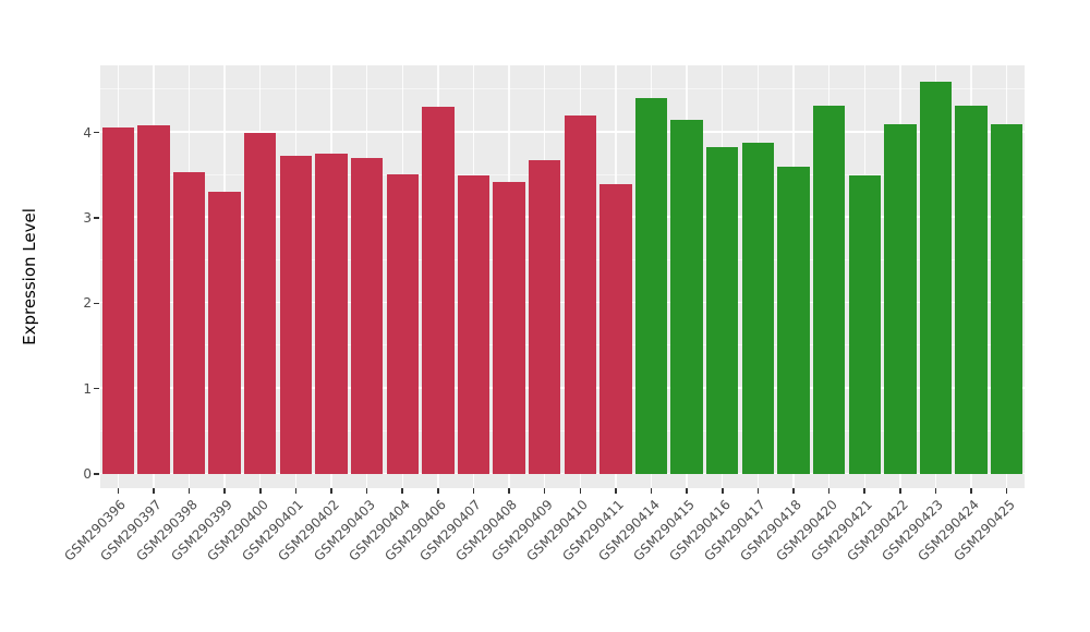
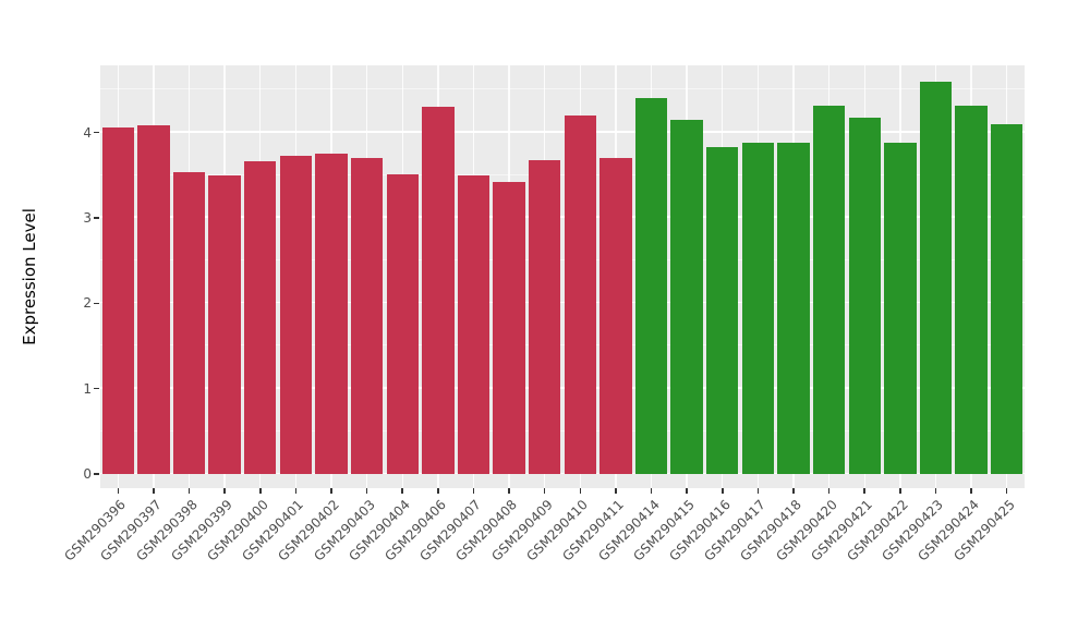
GSM290399: 3.3 -> 3.5
GSM290400: 4.0 -> 3.7
GSM290411: 3.4 -> 3.7
GSM290418: 3.6 -> 3.9
GSM290421: 3.5 -> 4.2
GSM290422: 4.1 -> 3.9
